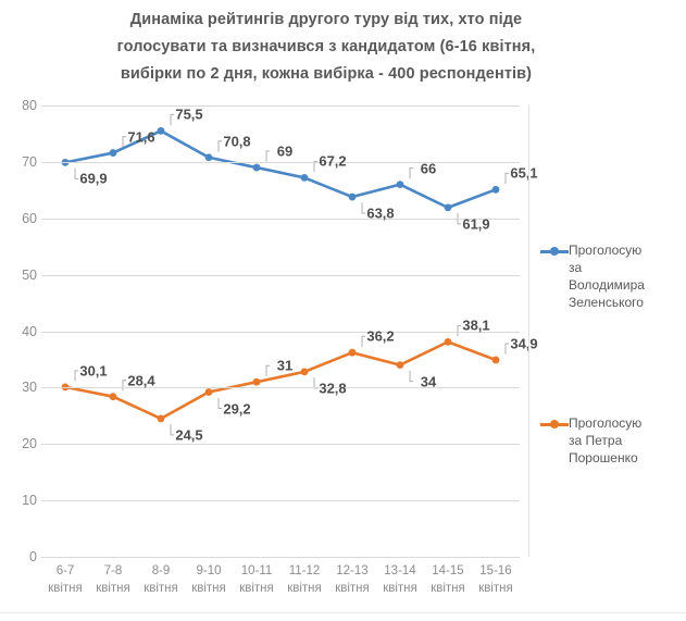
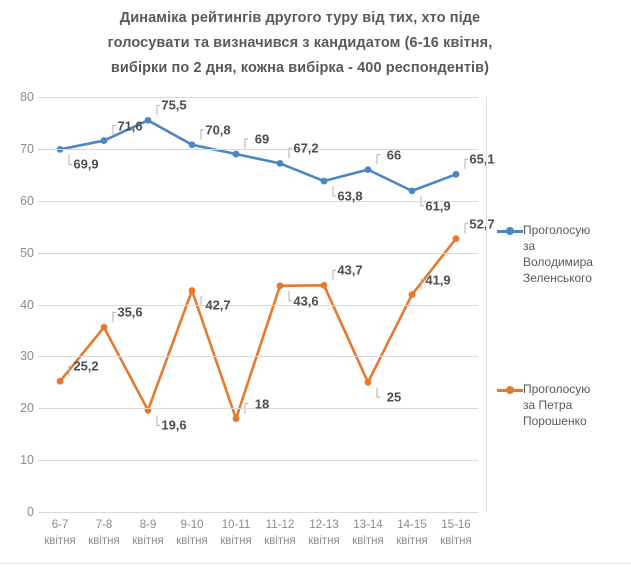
Проголосую за Петра Порошенко/6-7 квітня: 30,1 -> 25,2
Проголосую за Петра Порошенко/7-8 квітня: 28,4 -> 35,6
Проголосую за Петра Порошенко/8-9 квітня: 24,5 -> 19,6
Проголосую за Петра Порошенко/9-10 квітня: 29,2 -> 42,7
Проголосую за Петра Порошенко/10-11 квітня: 31 -> 18
Проголосую за Петра Порошенко/11-12 квітня: 32,8 -> 43,6
Проголосую за Петра Порошенко/12-13 квітня: 36,2 -> 43,7
Проголосую за Петра Порошенко/13-14 квітня: 34 -> 25
Проголосую за Петра Порошенко/14-15 квітня: 38,1 -> 41,9
Проголосую за Петра Порошенко/15-16 квітня: 34,9 -> 52,7
